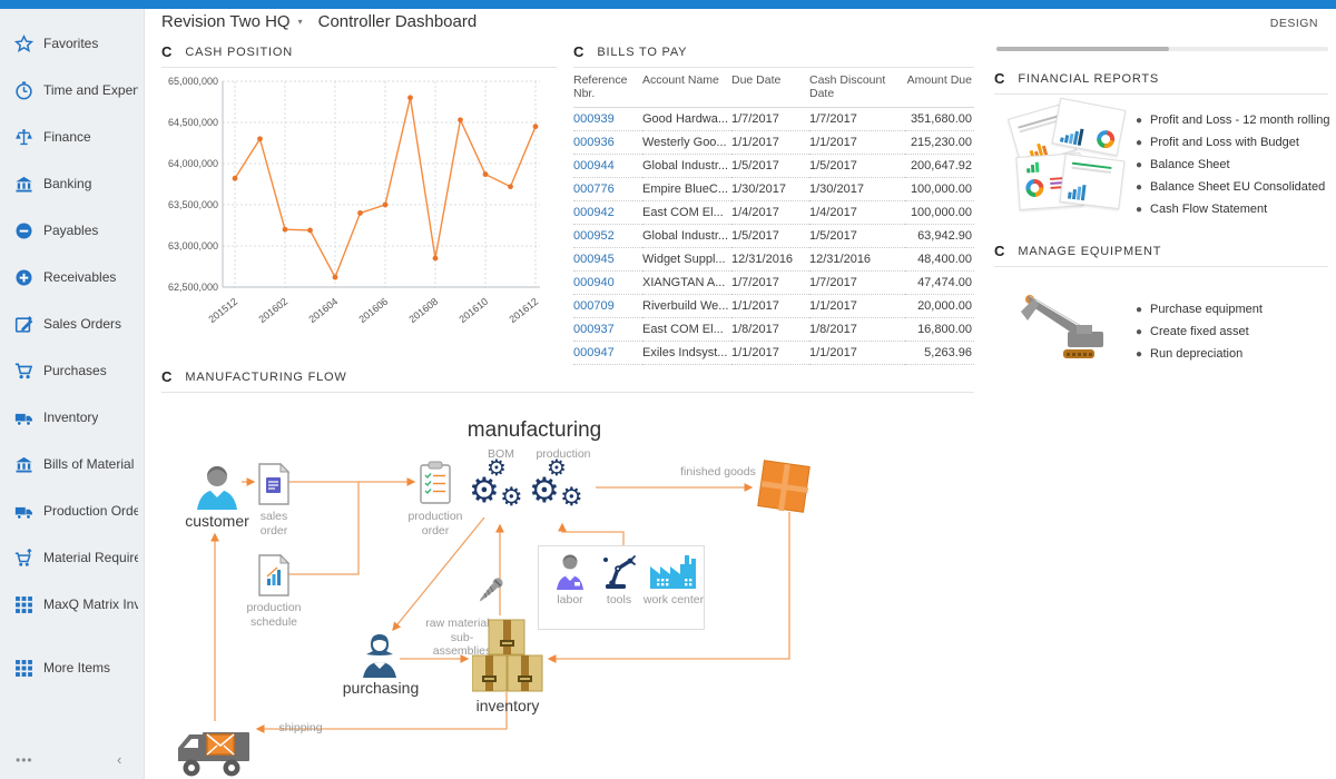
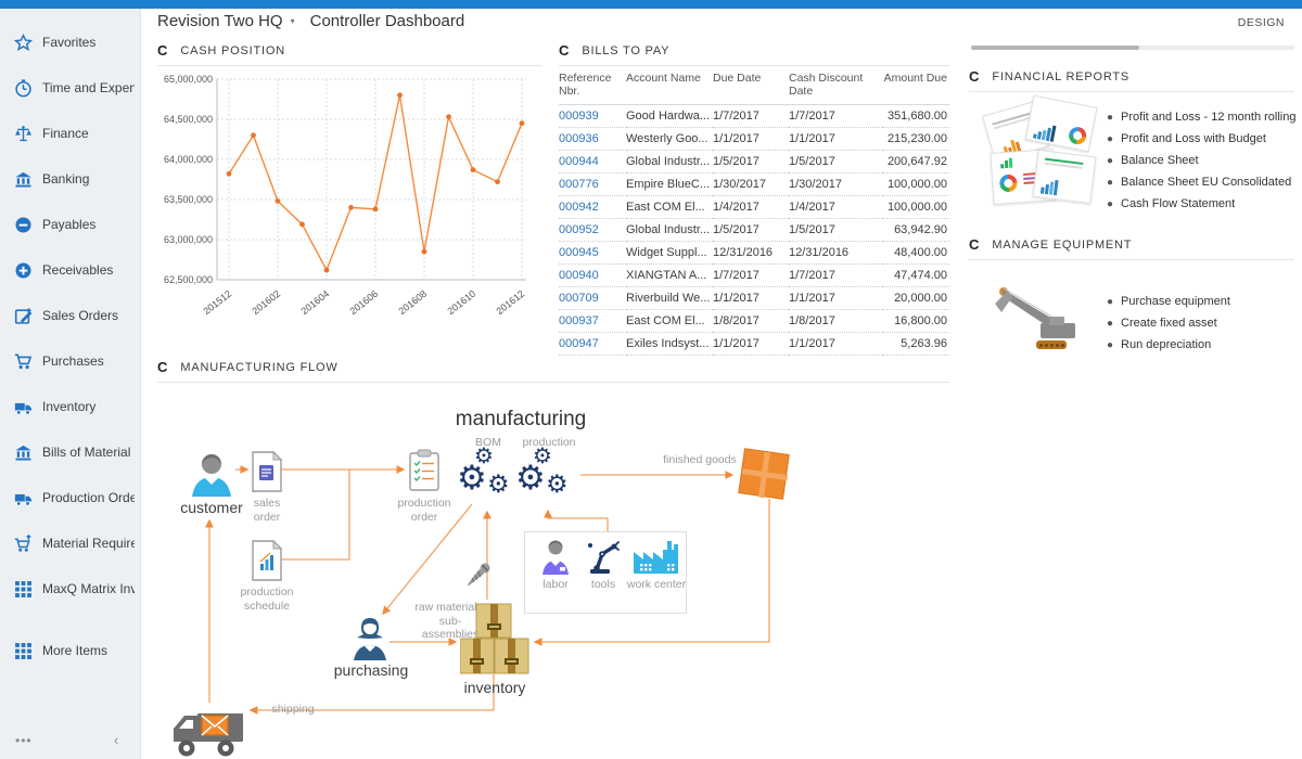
201602: 63200000 -> 63500000
201606: 63500000 -> 63400000
